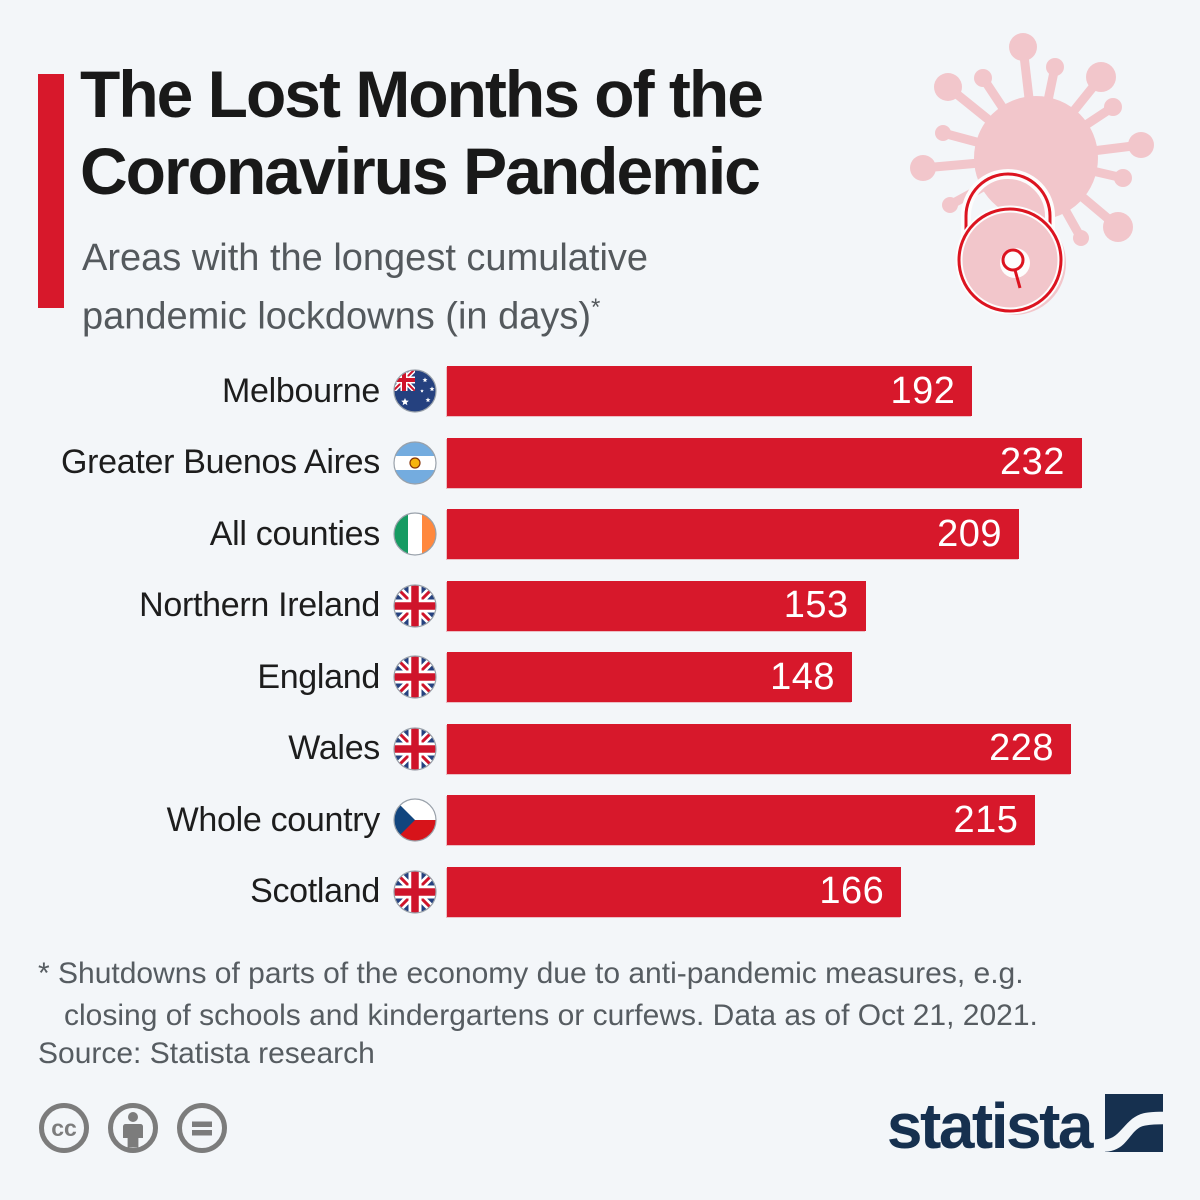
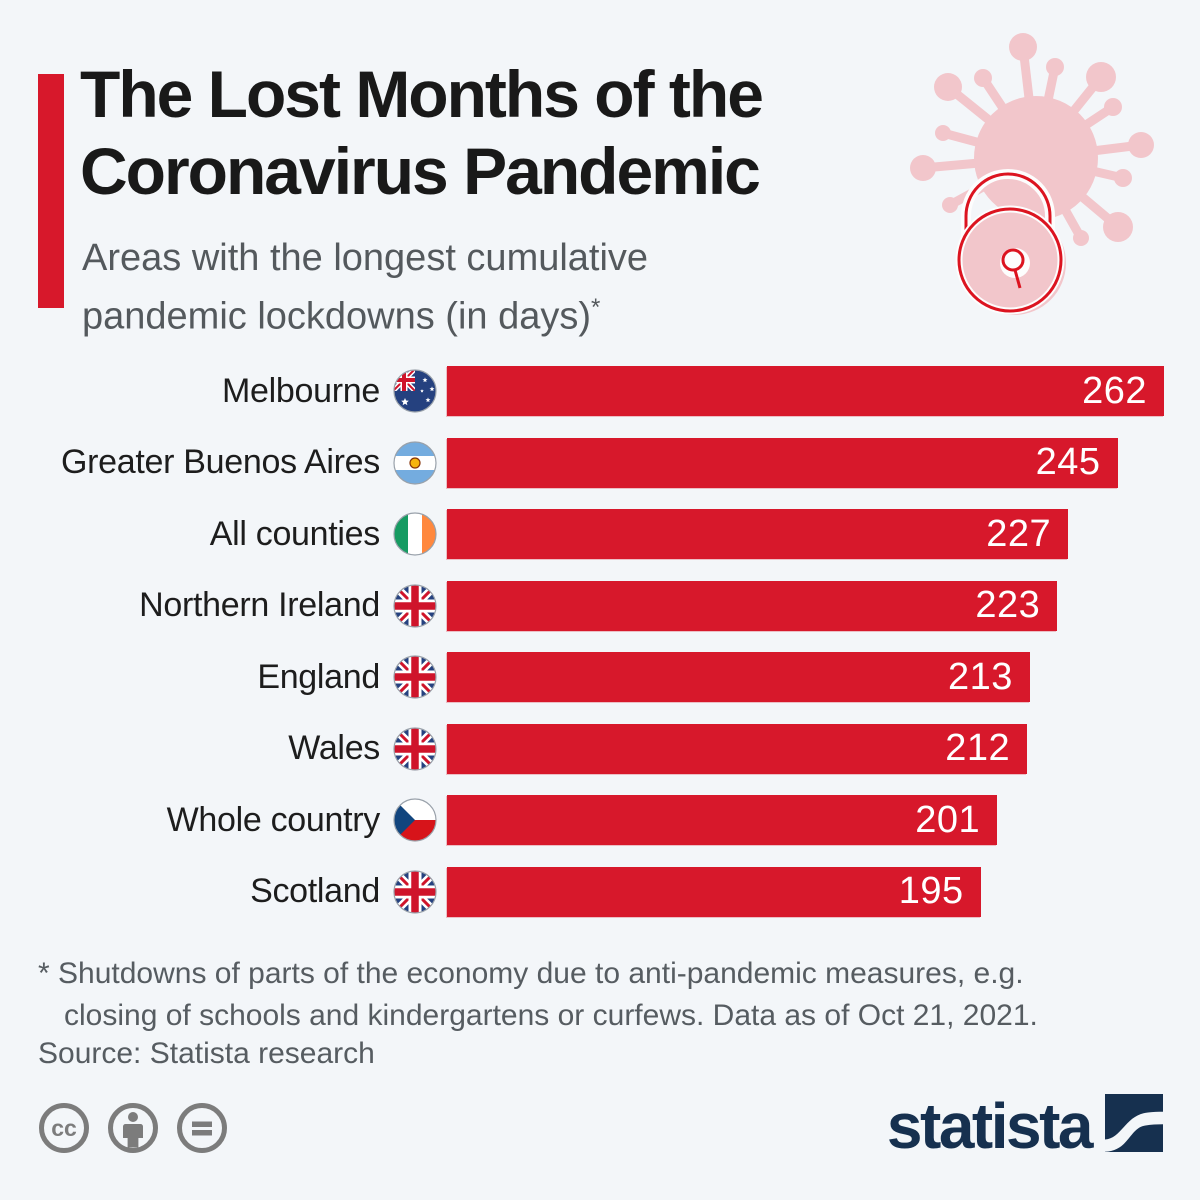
Melbourne: 192 -> 262
Greater Buenos Aires: 232 -> 245
All counties: 209 -> 227
Northern Ireland: 153 -> 223
England: 148 -> 213
Wales: 228 -> 212
Whole country: 215 -> 201
Scotland: 166 -> 195
